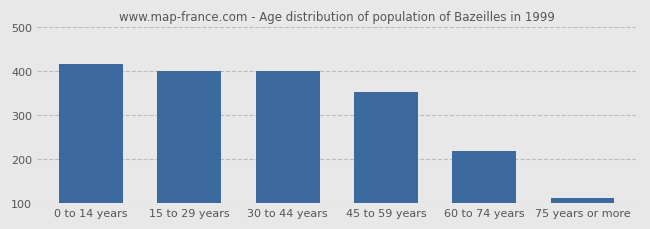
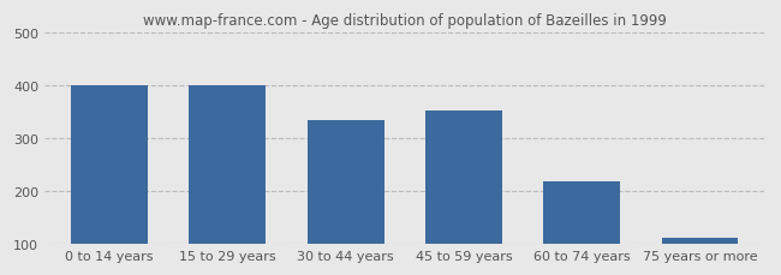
0 to 14 years: 416 -> 400
30 to 44 years: 401 -> 335
